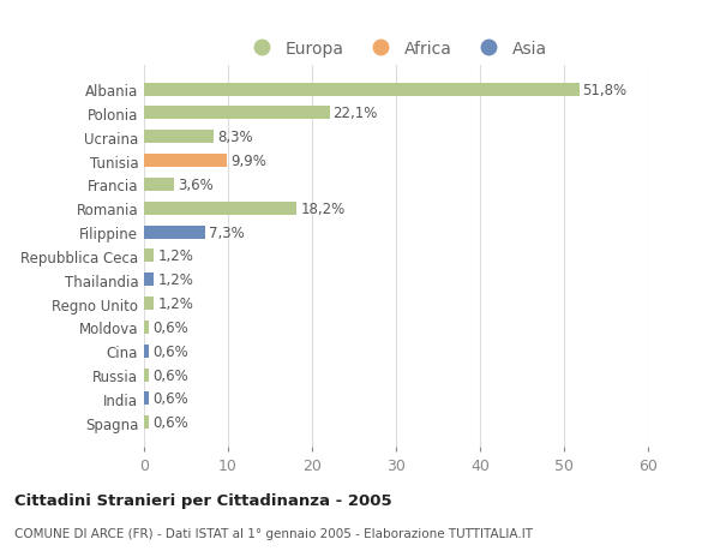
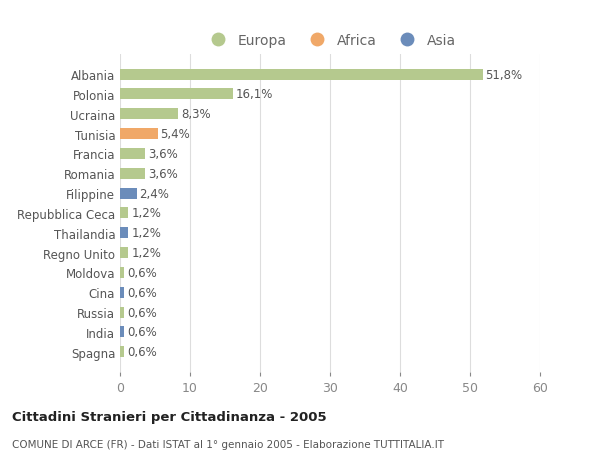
Polonia: 22,1% -> 16,1%
Tunisia: 9,9% -> 5,4%
Romania: 18,2% -> 3,6%
Filippine: 7,3% -> 2,4%
